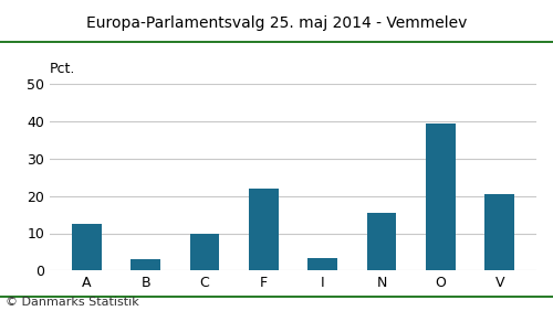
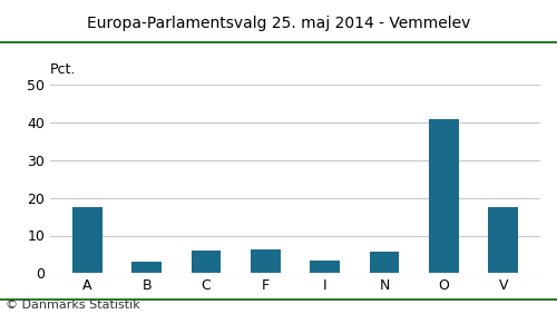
A: 12.5 -> 17.5
C: 10.0 -> 6.0
F: 22.0 -> 6.3
N: 15.5 -> 5.7
O: 39.5 -> 41.0
V: 20.5 -> 17.5
